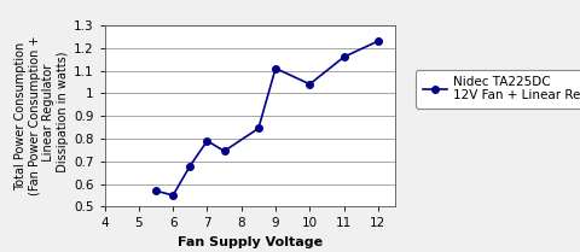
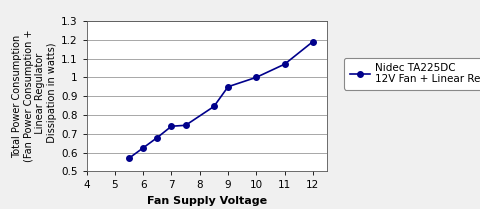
6: 0.55 -> 0.62
7: 0.79 -> 0.74
9: 1.11 -> 0.95
10: 1.04 -> 1.00
11: 1.16 -> 1.07
12: 1.23 -> 1.19
